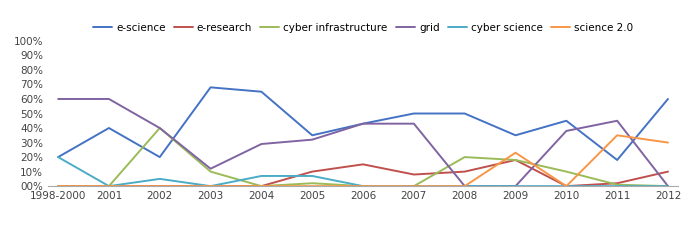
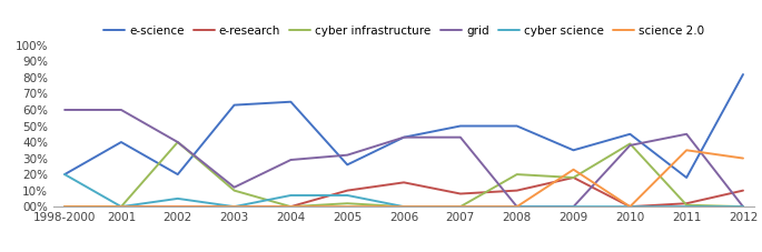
e-science/2003: 68% -> 63%
e-science/2005: 35% -> 26%
cyber infrastructure/2010: 10% -> 39%
e-science/2012: 60% -> 82%
